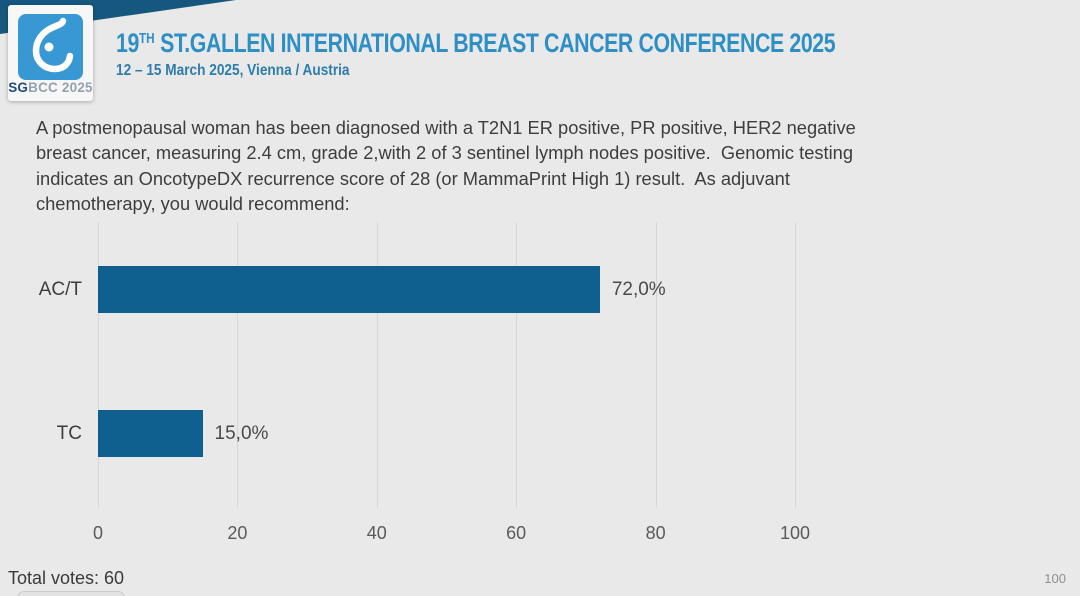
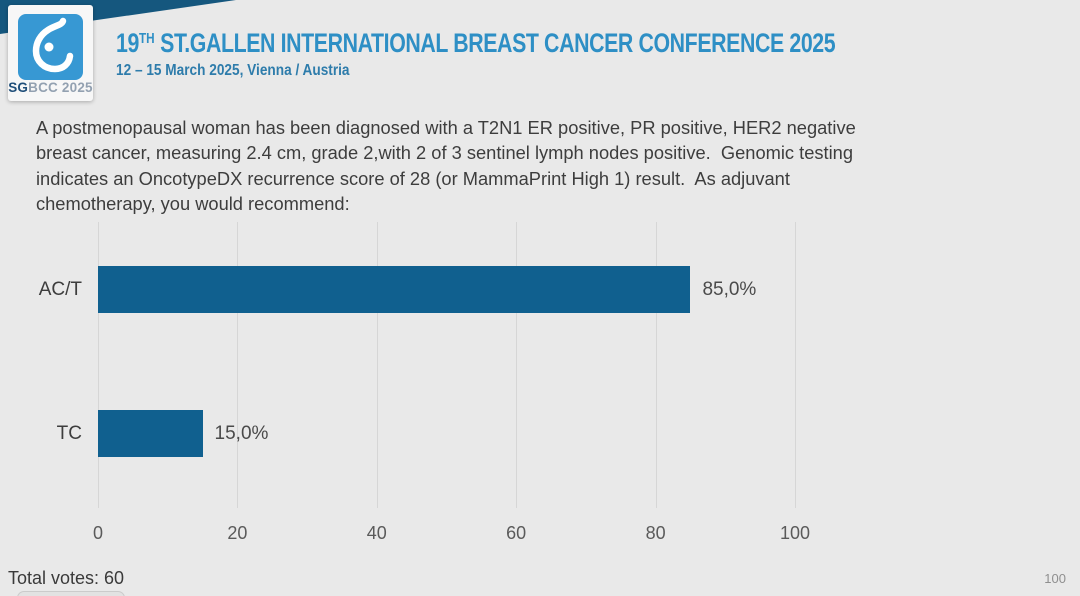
AC/T: 72,0% -> 85,0%
